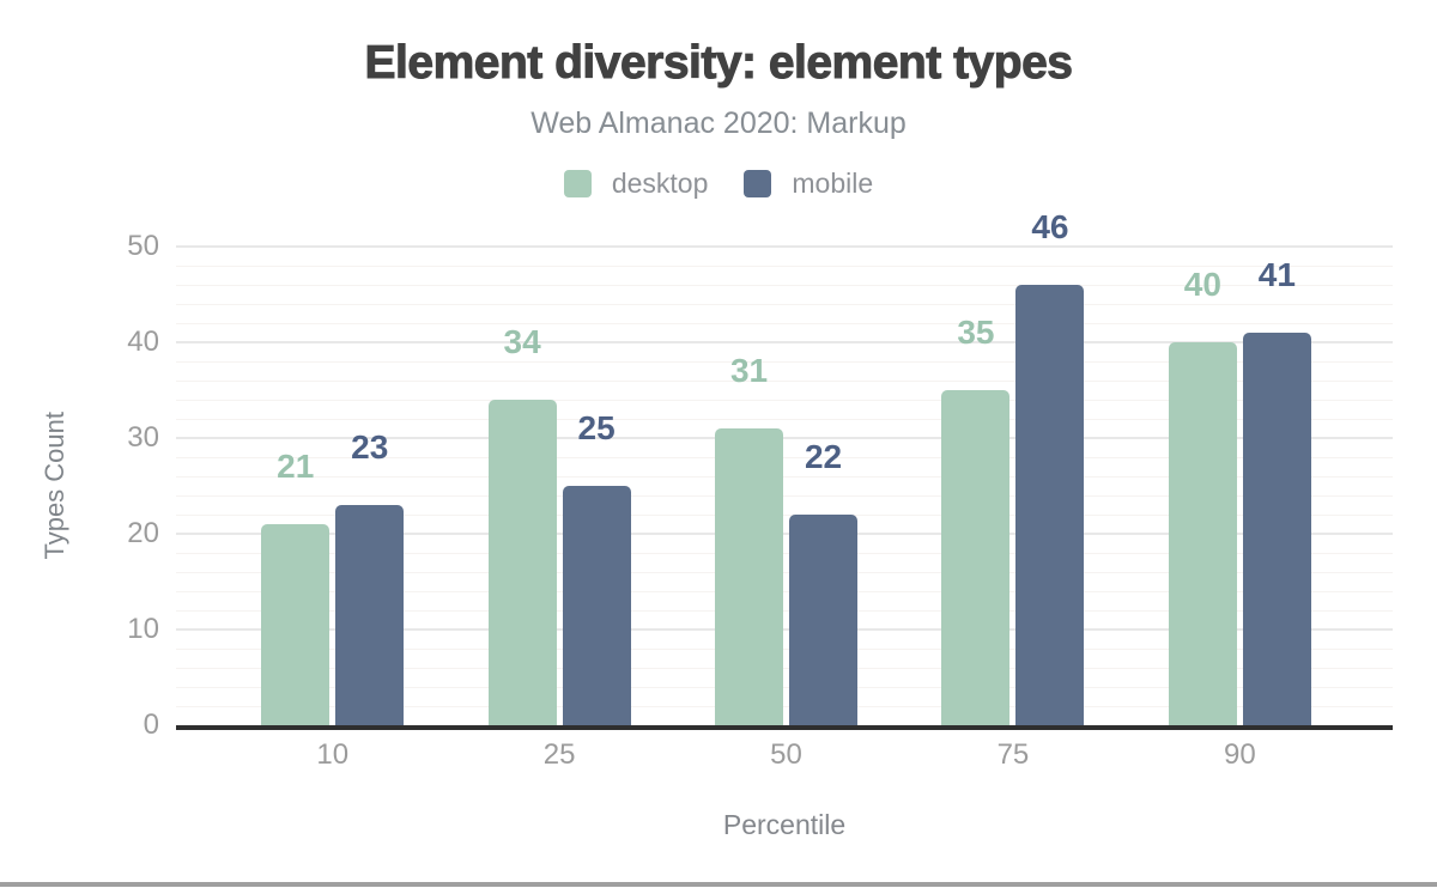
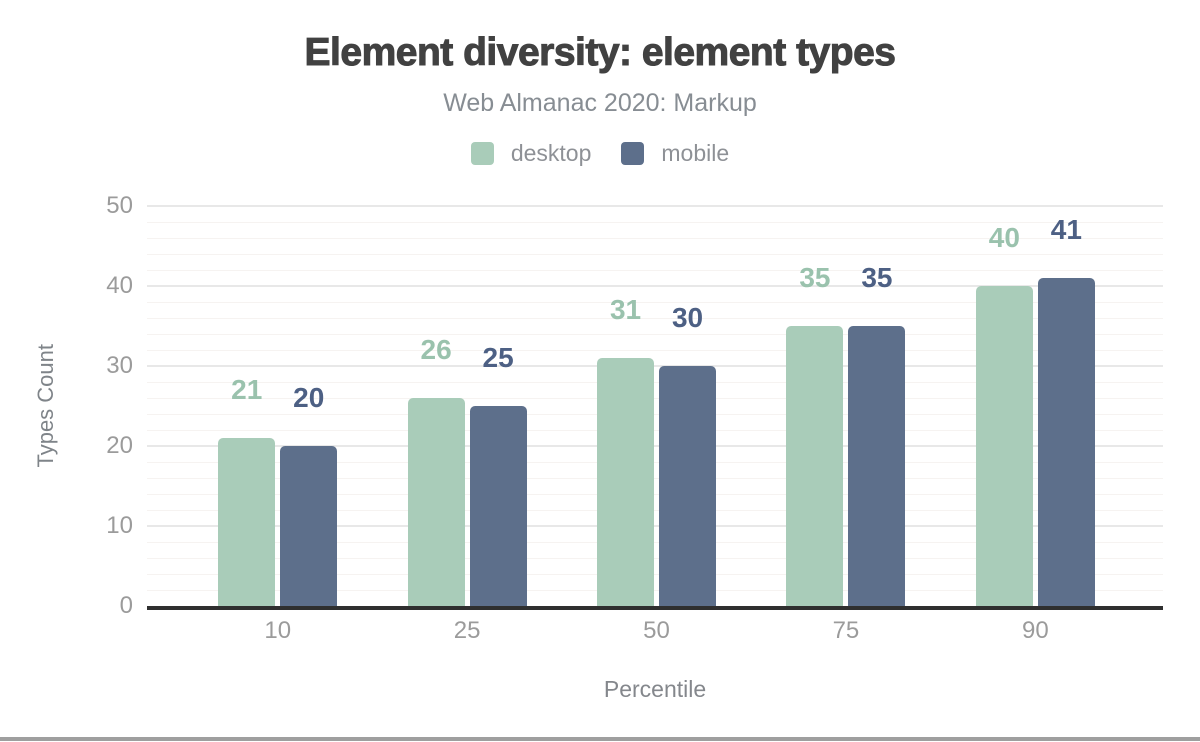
mobile/10: 23 -> 20
desktop/25: 34 -> 26
mobile/50: 22 -> 30
mobile/75: 46 -> 35
